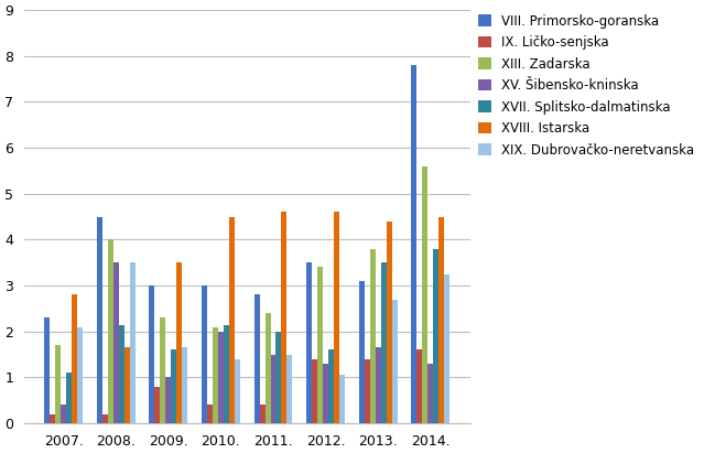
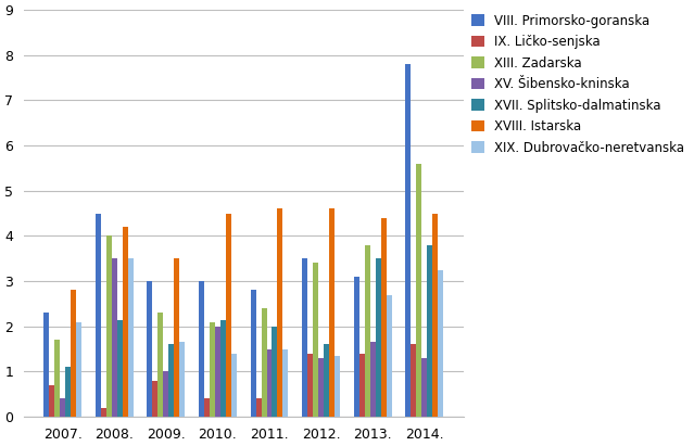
IX. Ličko-senjska/2007.: 0.2 -> 0.7
XVIII. Istarska/2008.: 1.65 -> 4.20
XIX. Dubrovačko-neretvanska/2012.: 1.05 -> 1.35
